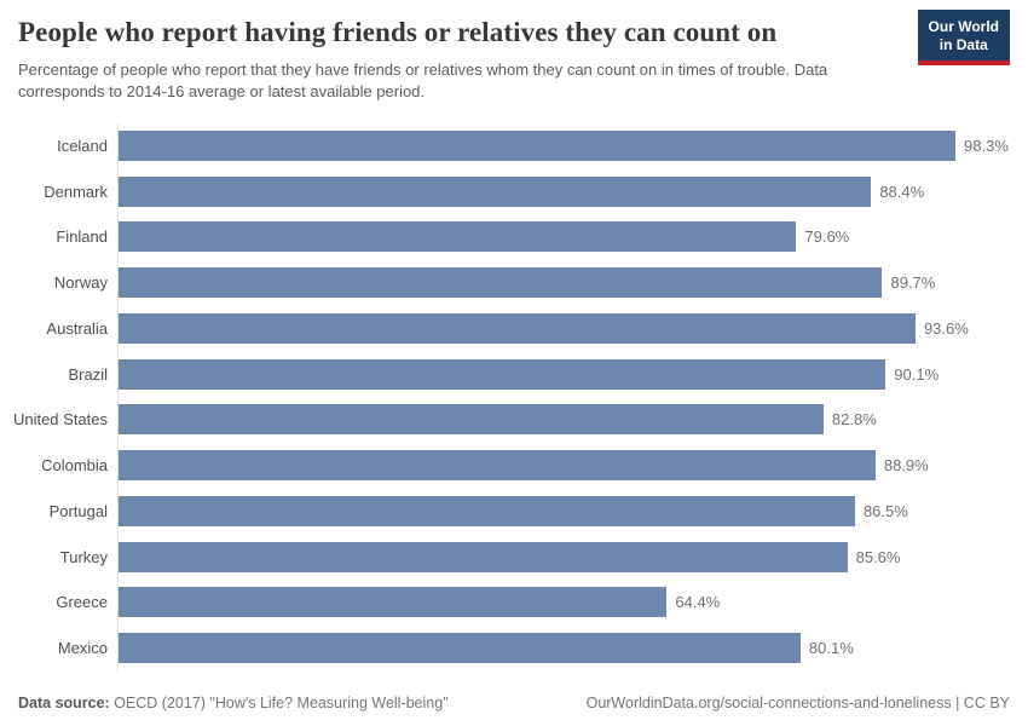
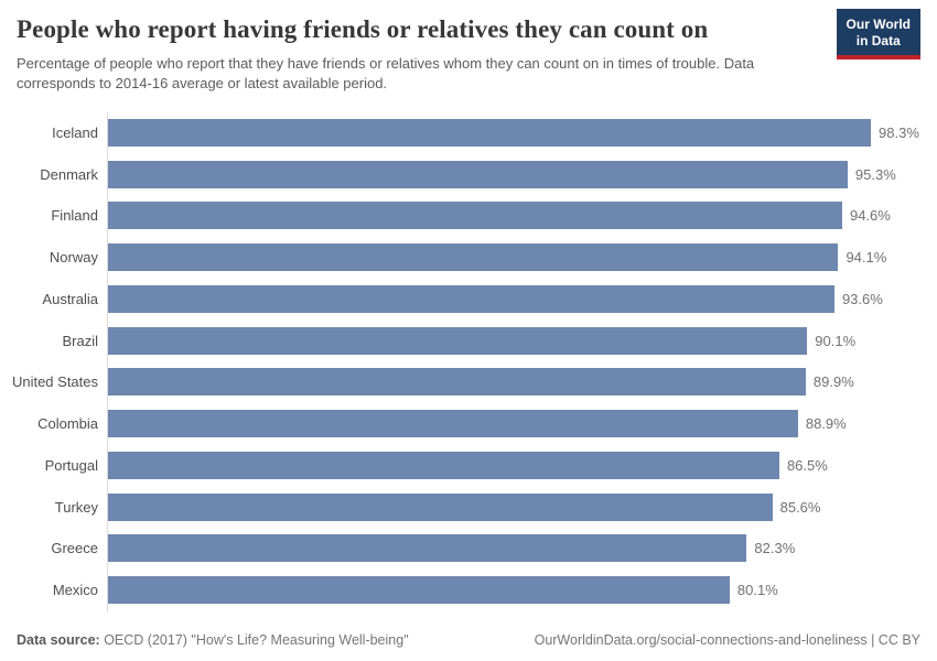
Denmark: 88.4% -> 95.3%
Finland: 79.6% -> 94.6%
Norway: 89.7% -> 94.1%
United States: 82.8% -> 89.9%
Greece: 64.4% -> 82.3%
